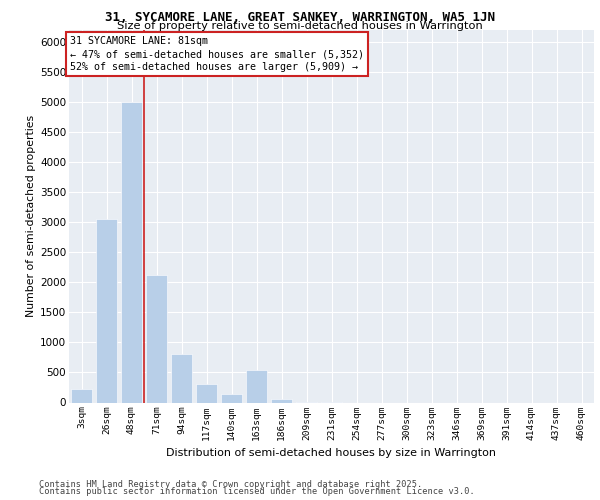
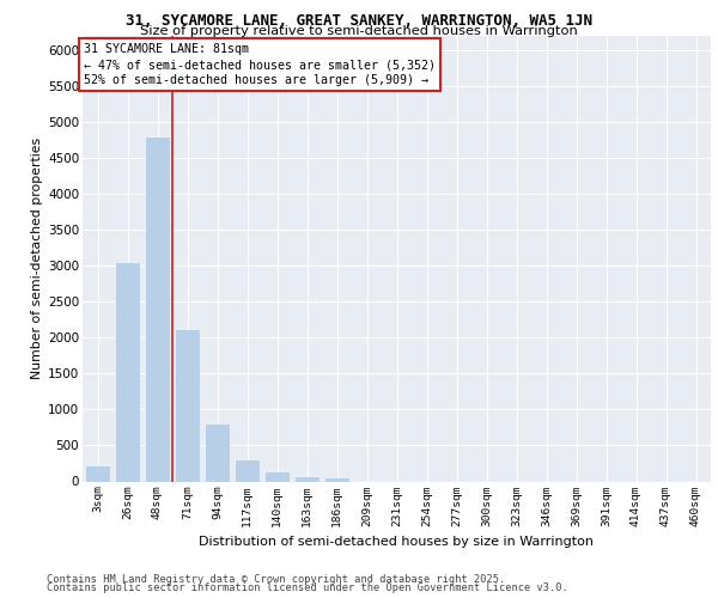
48sqm: 5000 -> 4800
163sqm: 540 -> 70
